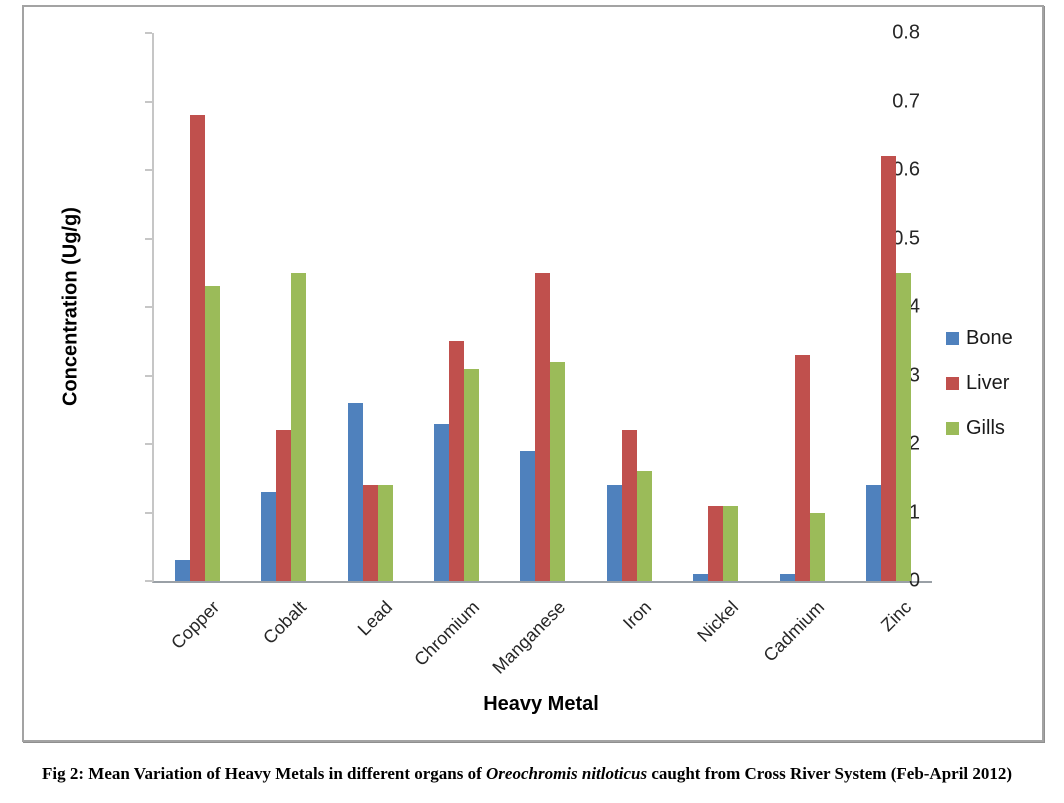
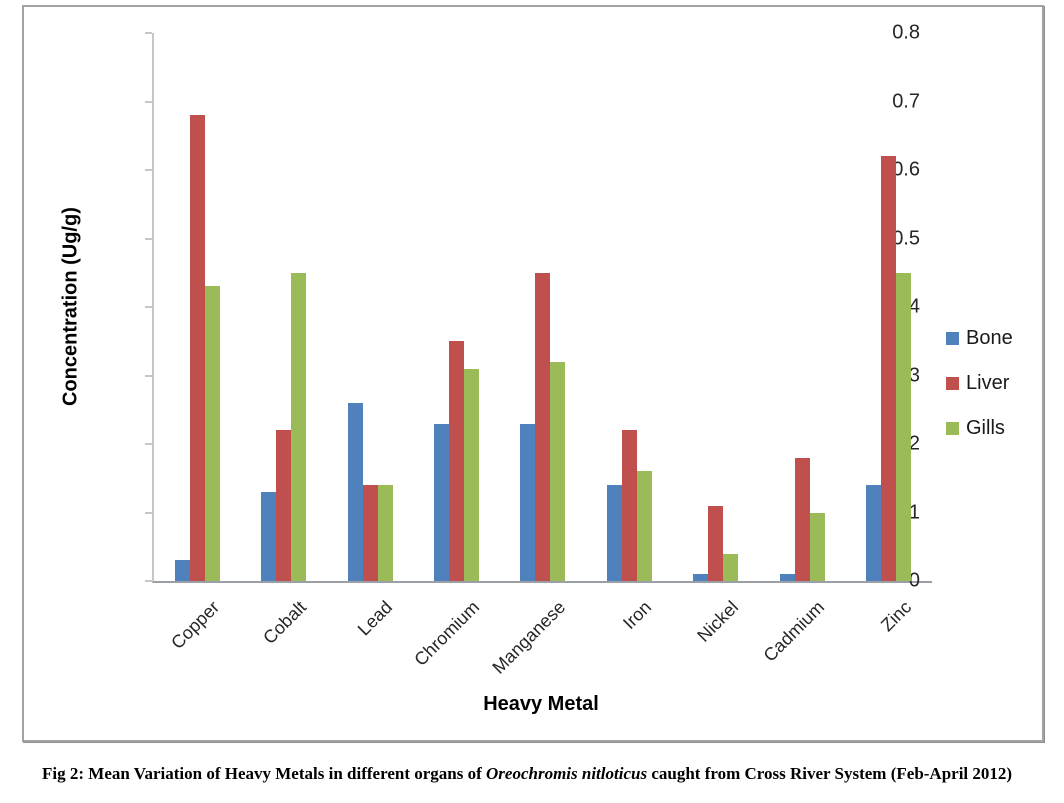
Bone/Manganese: 0.19 -> 0.23
Gills/Nickel: 0.11 -> 0.04
Liver/Cadmium: 0.33 -> 0.18
